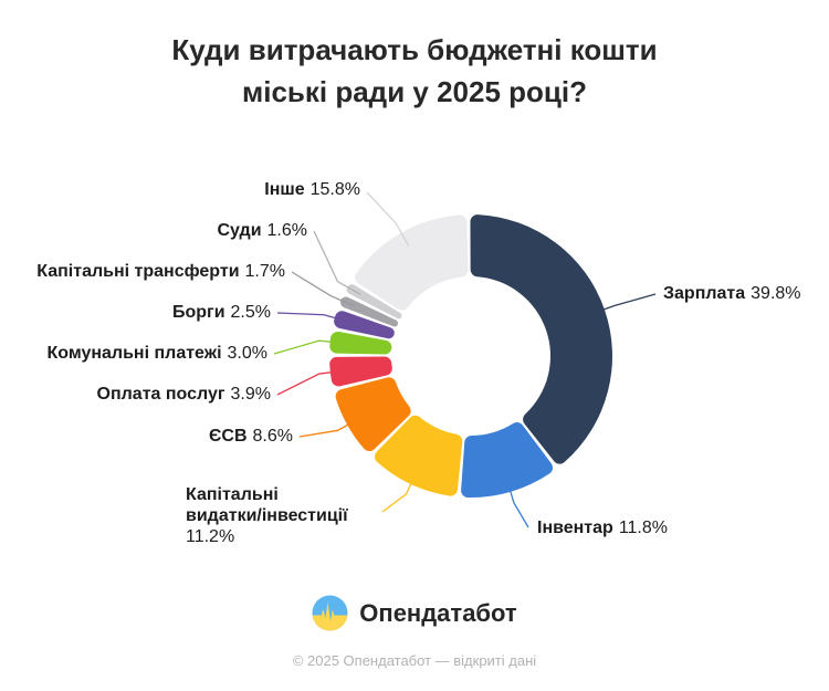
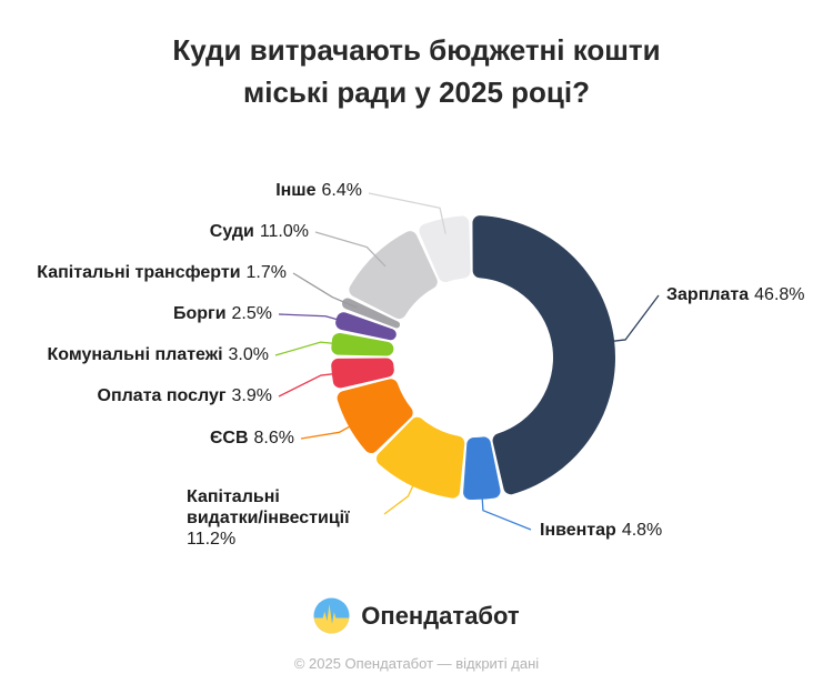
Зарплата: 39.8% -> 46.8%
Інвентар: 11.8% -> 4.8%
Суди: 1.6% -> 11.0%
Інше: 15.8% -> 6.4%
